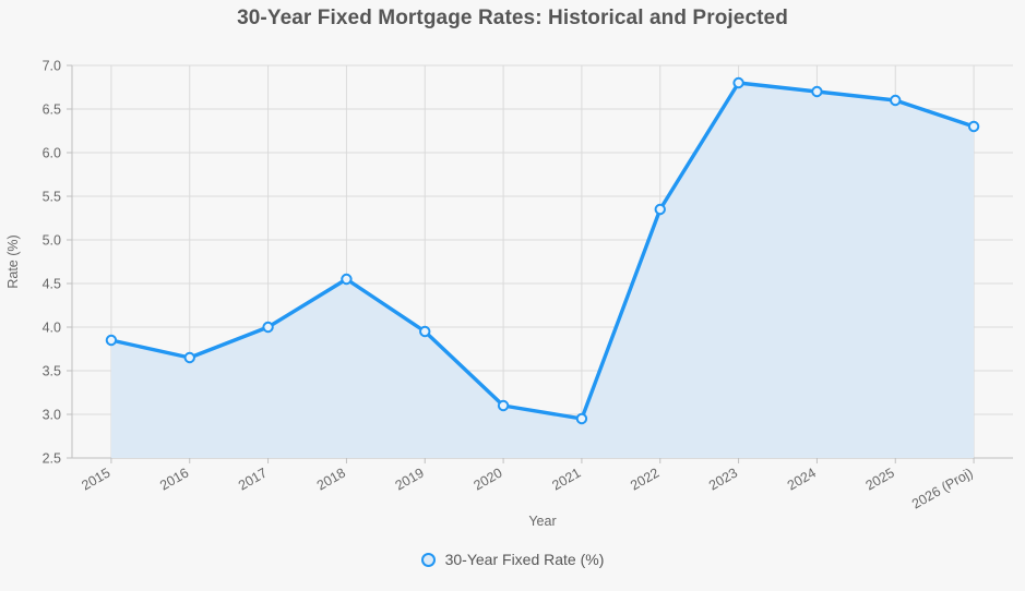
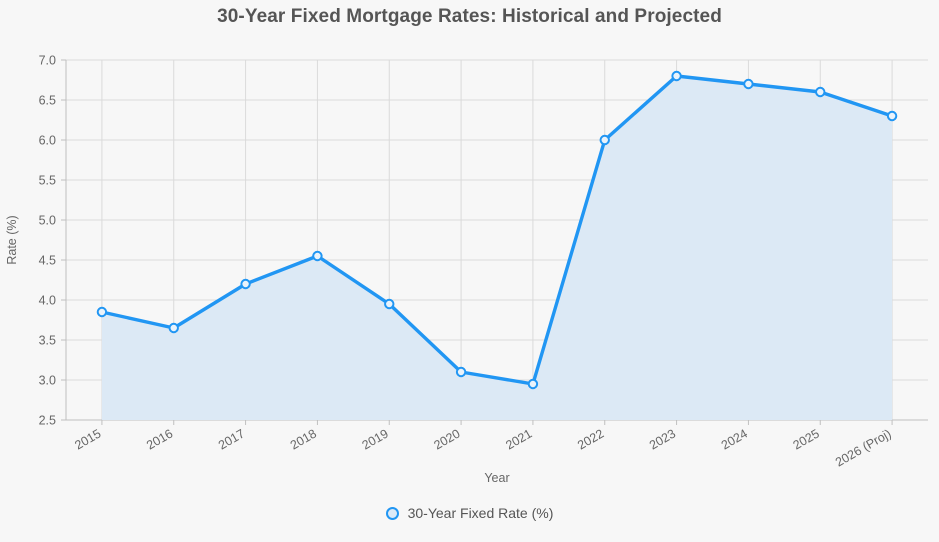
2017: 4.0 -> 4.2
2022: 5.3 -> 6.0
